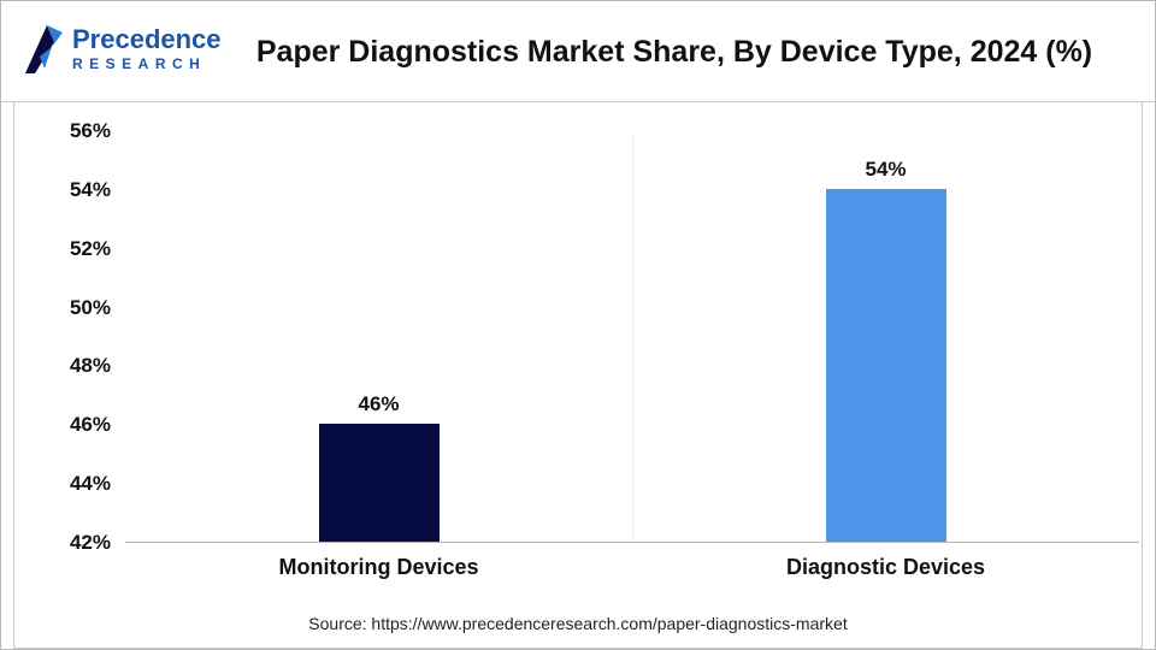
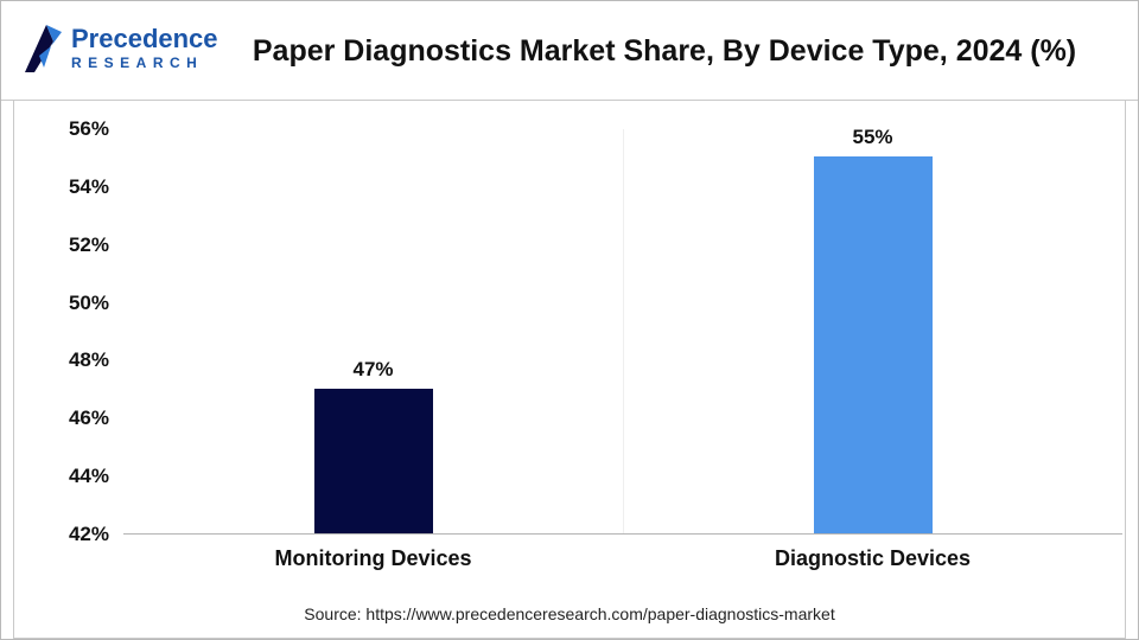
Monitoring Devices: 46% -> 47%
Diagnostic Devices: 54% -> 55%
